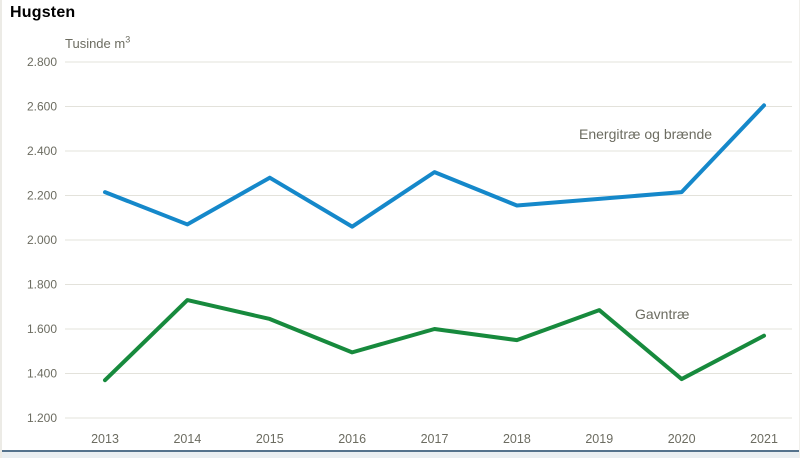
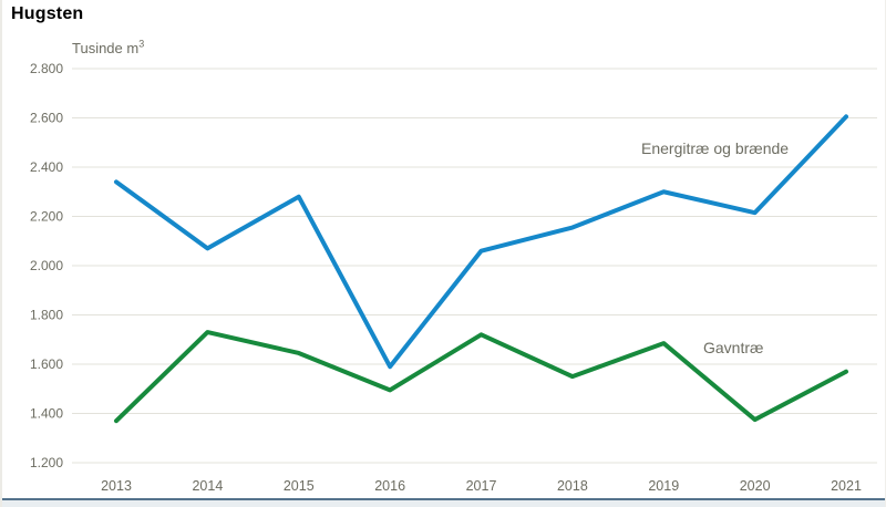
Energitræ og brænde/2013: 2220 -> 2340
Energitræ og brænde/2016: 2060 -> 1590
Energitræ og brænde/2017: 2300 -> 2060
Gavntræ/2017: 1600 -> 1720
Energitræ og brænde/2019: 2180 -> 2300
